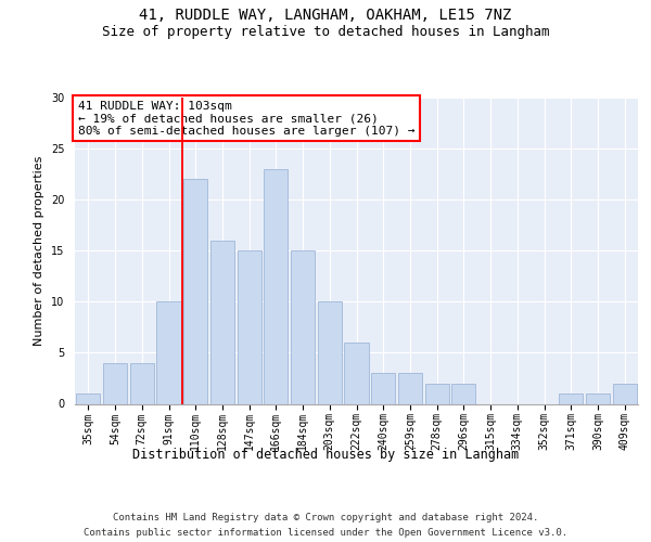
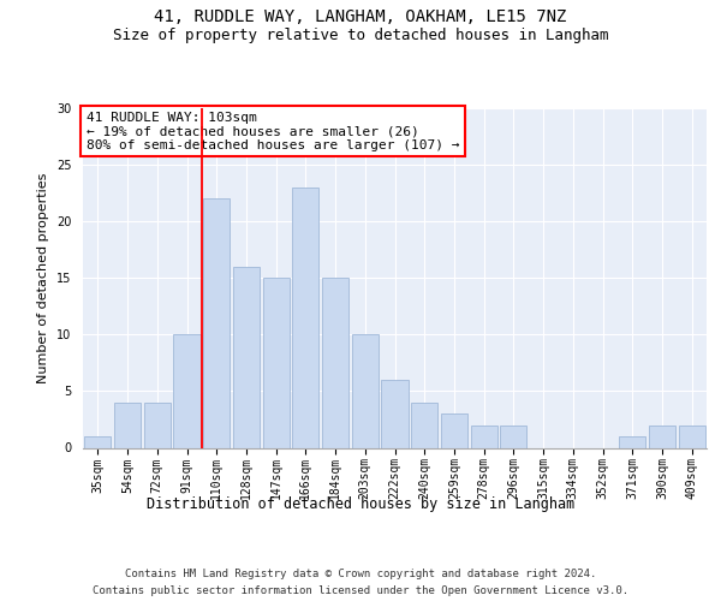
240sqm: 3 -> 4
390sqm: 1 -> 2
